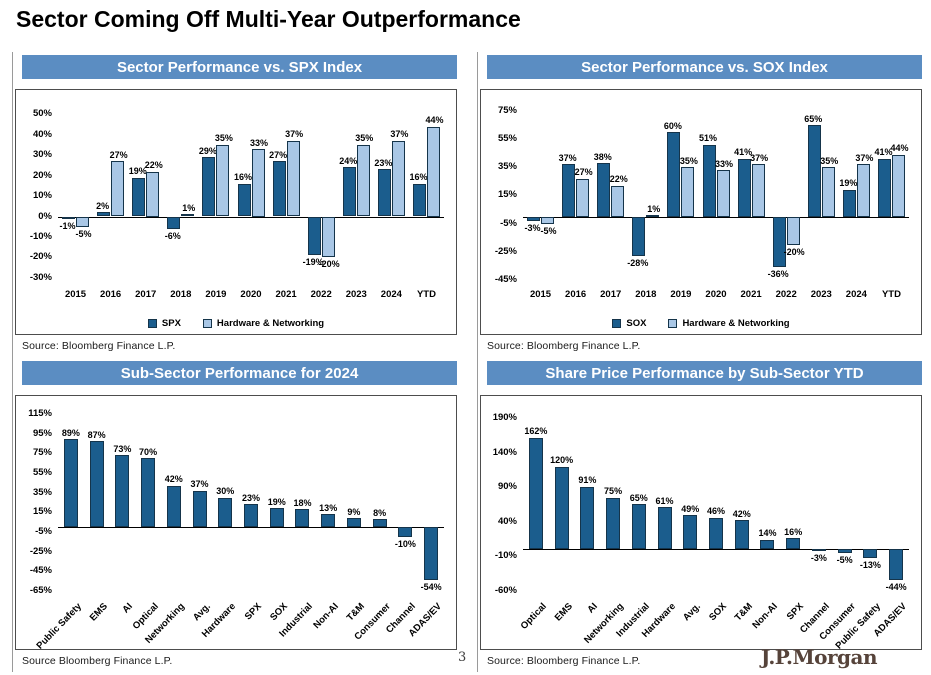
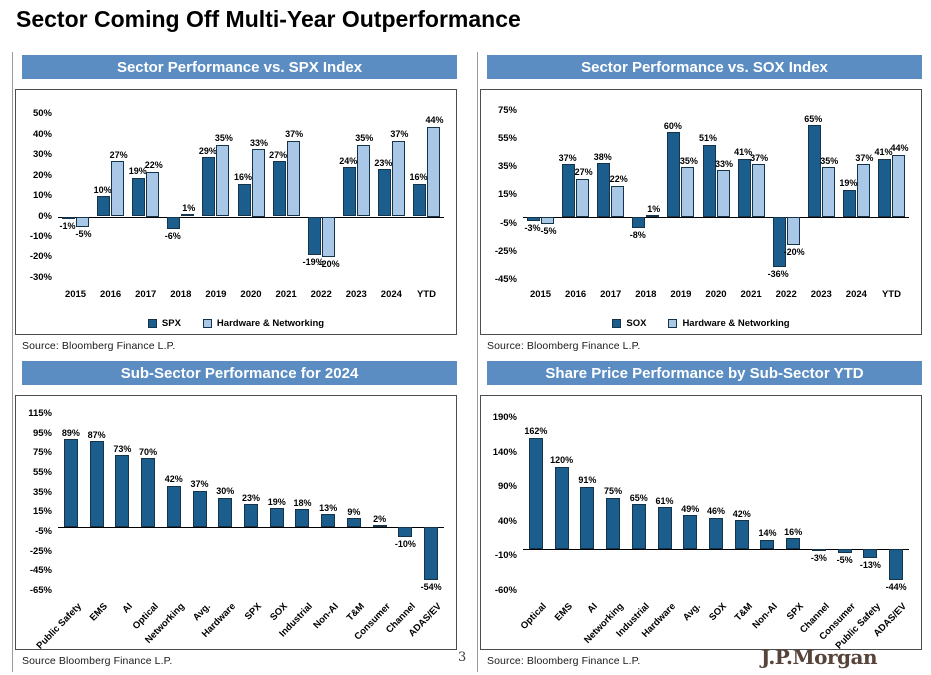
Sector Performance vs. SPX Index/SPX/2016: 2% -> 10%
Sector Performance vs. SOX Index/SOX/2018: -28% -> -8%
Sub-Sector Performance for 2024/Consumer: 8% -> 2%
